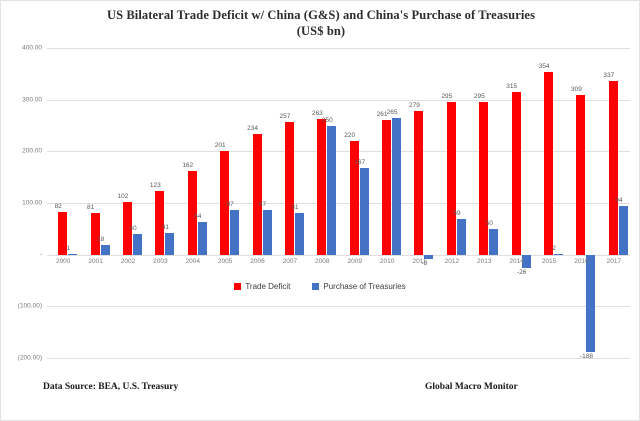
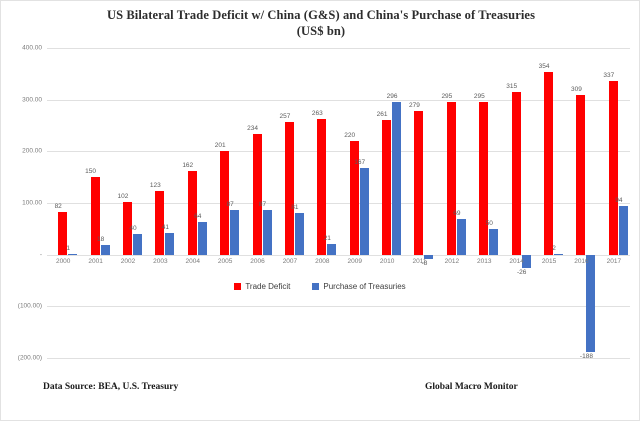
Trade Deficit/2001: 81 -> 150
Purchase of Treasuries/2008: 250 -> 21
Purchase of Treasuries/2010: 265 -> 296
